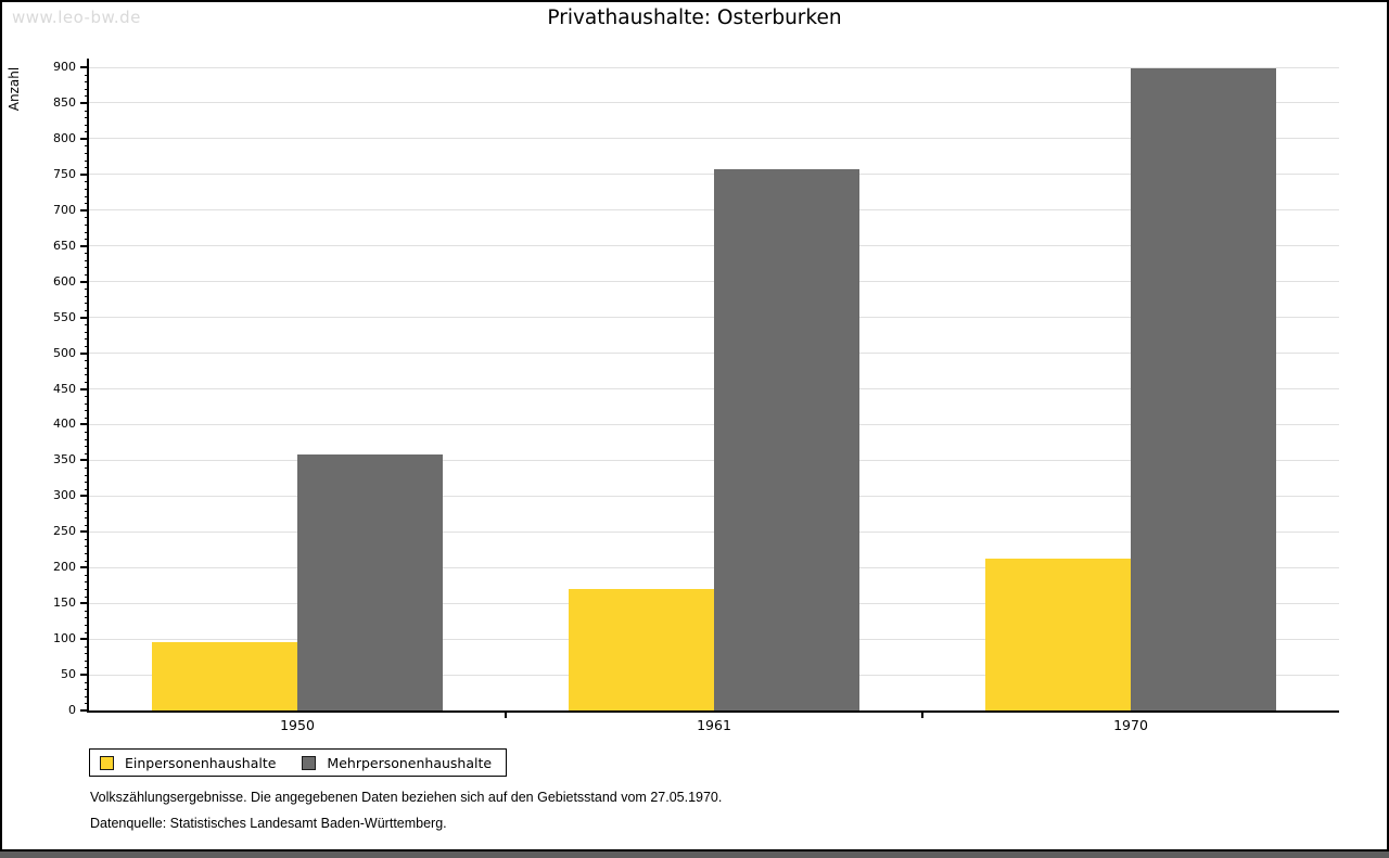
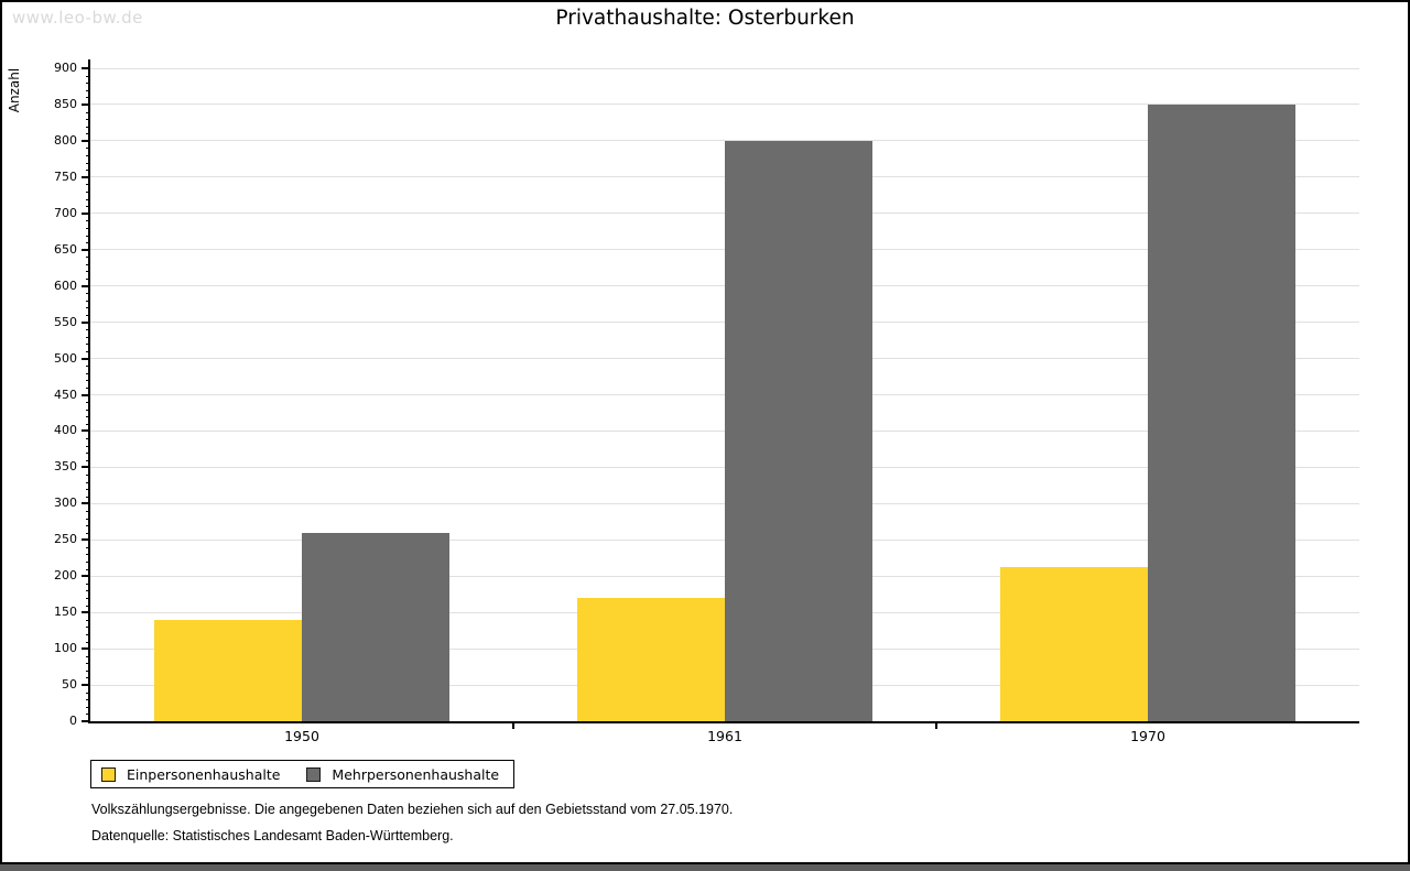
Einpersonenhaushalte/1950: 100 -> 140
Mehrpersonenhaushalte/1950: 360 -> 260
Mehrpersonenhaushalte/1961: 760 -> 800
Mehrpersonenhaushalte/1970: 900 -> 850
